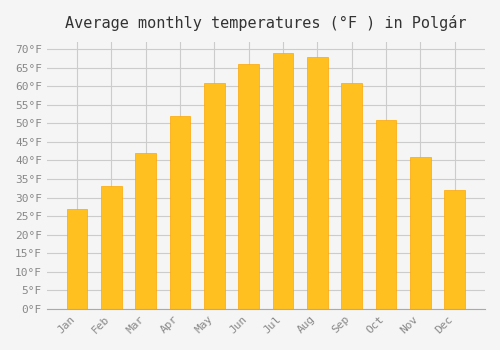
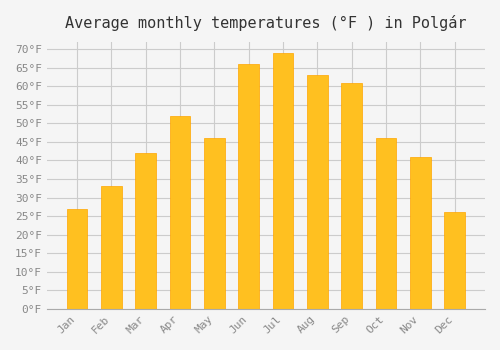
May: 61°F -> 46°F
Aug: 68°F -> 63°F
Oct: 51°F -> 46°F
Dec: 32°F -> 26°F
